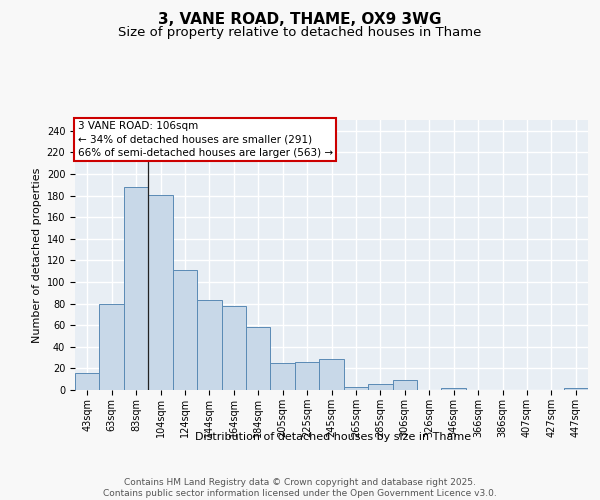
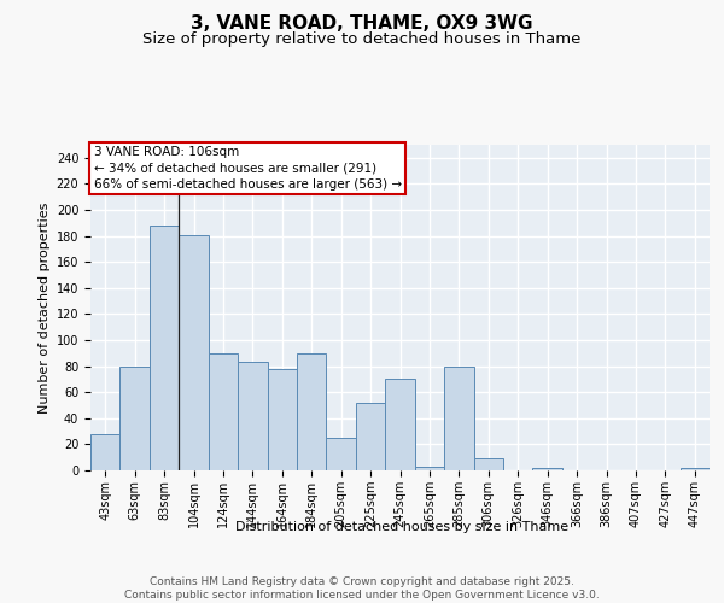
43sqm: 16 -> 28
124sqm: 111 -> 90
184sqm: 58 -> 90
225sqm: 26 -> 52
245sqm: 29 -> 70
285sqm: 6 -> 80
